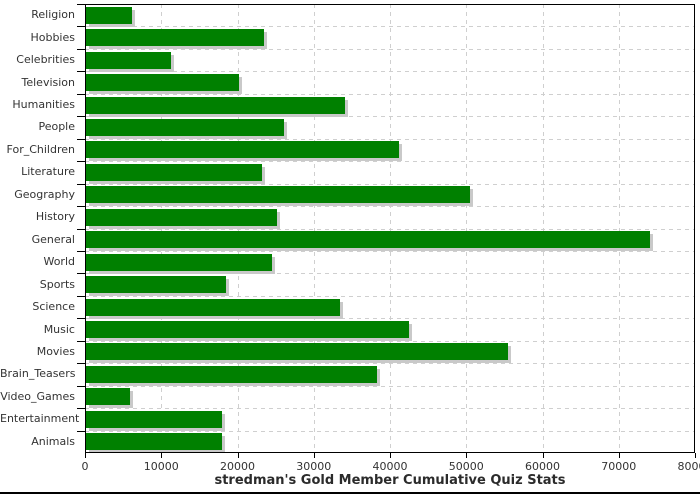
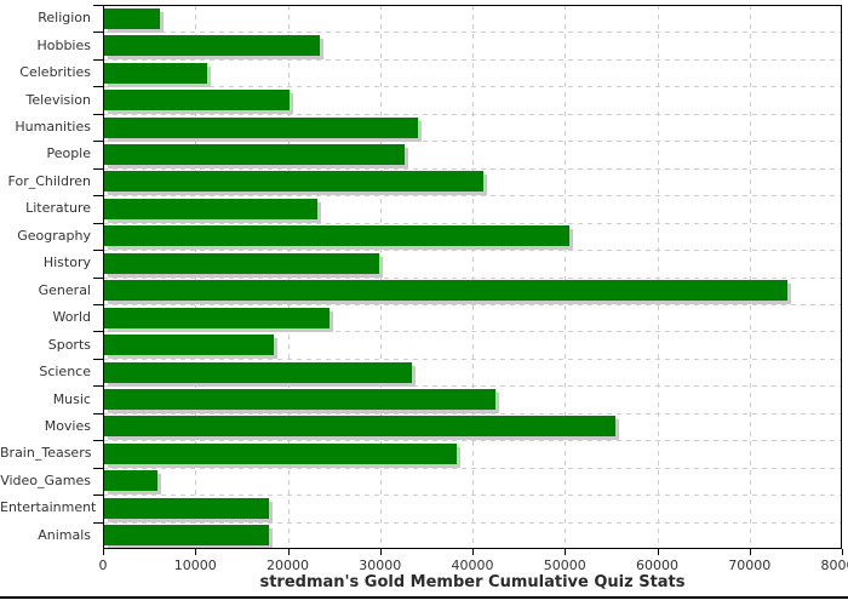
People: 26000 -> 32000
History: 25000 -> 30000
